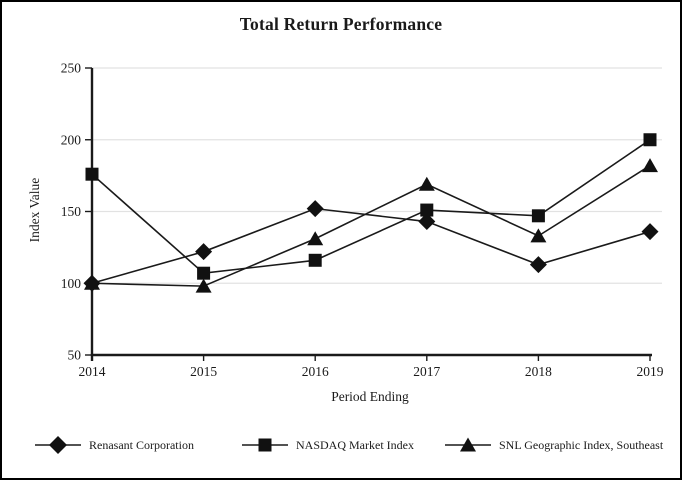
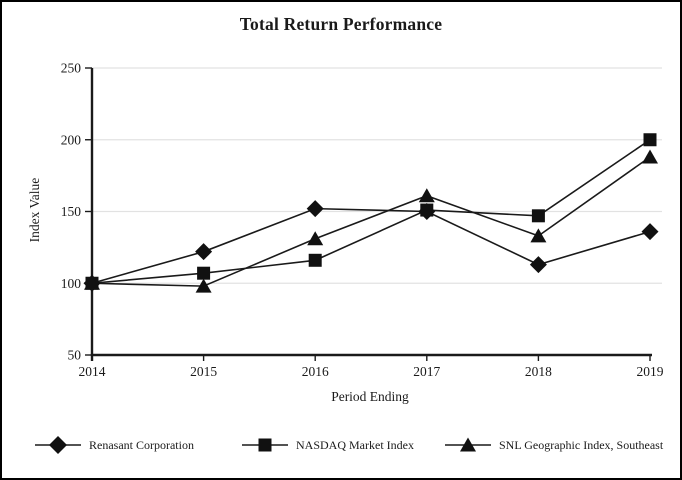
NASDAQ Market Index/2014: 176 -> 100
Renasant Corporation/2017: 143 -> 150
SNL Geographic Index, Southeast/2017: 169 -> 161
SNL Geographic Index, Southeast/2019: 182 -> 188
